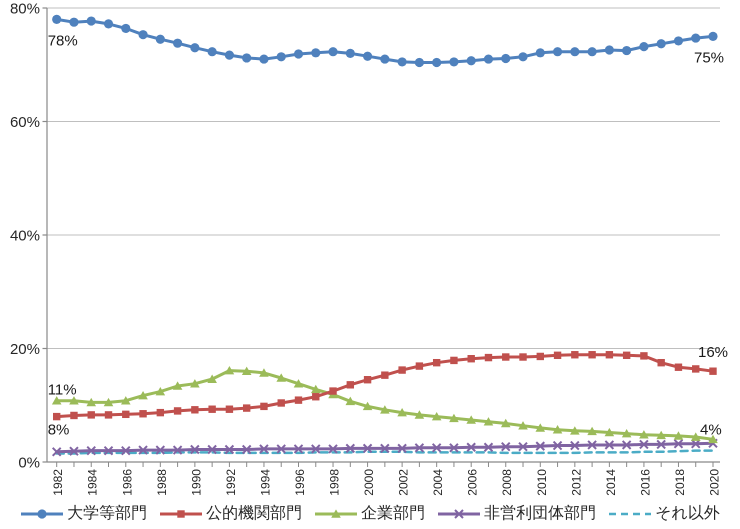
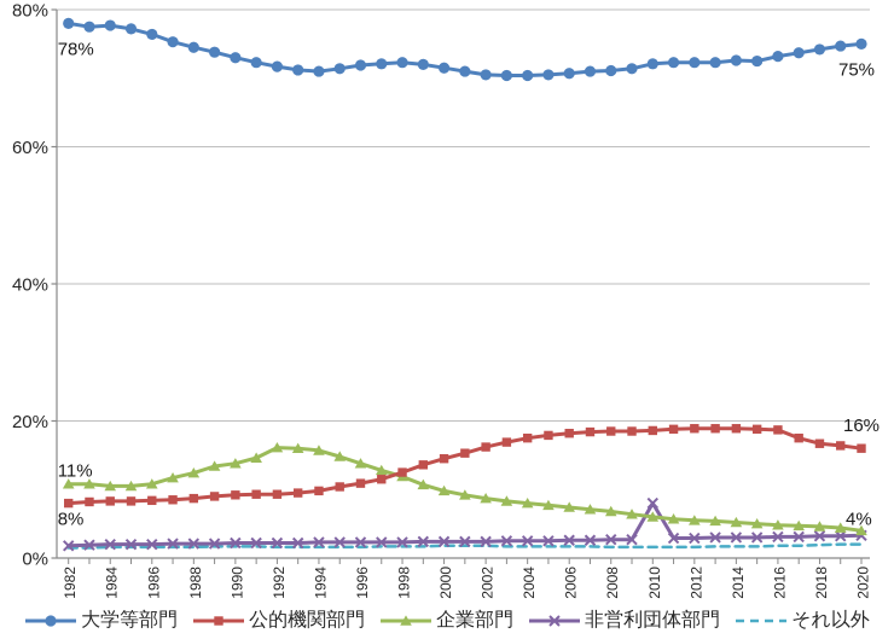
非営利団体部門/2010: 3% -> 8%
